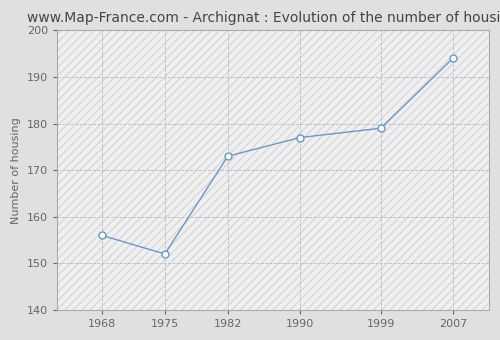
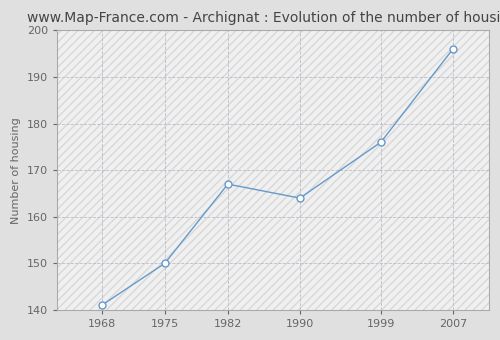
1968: 156 -> 141
1975: 152 -> 150
1982: 173 -> 167
1990: 177 -> 164
1999: 179 -> 176
2007: 194 -> 196
